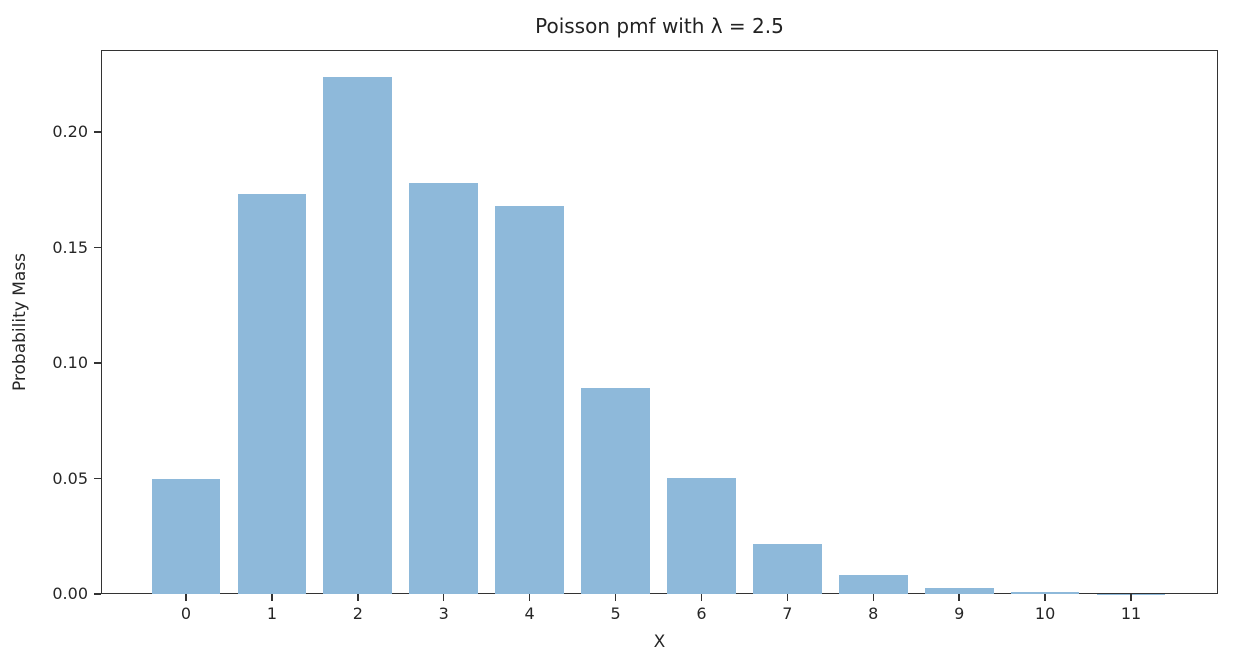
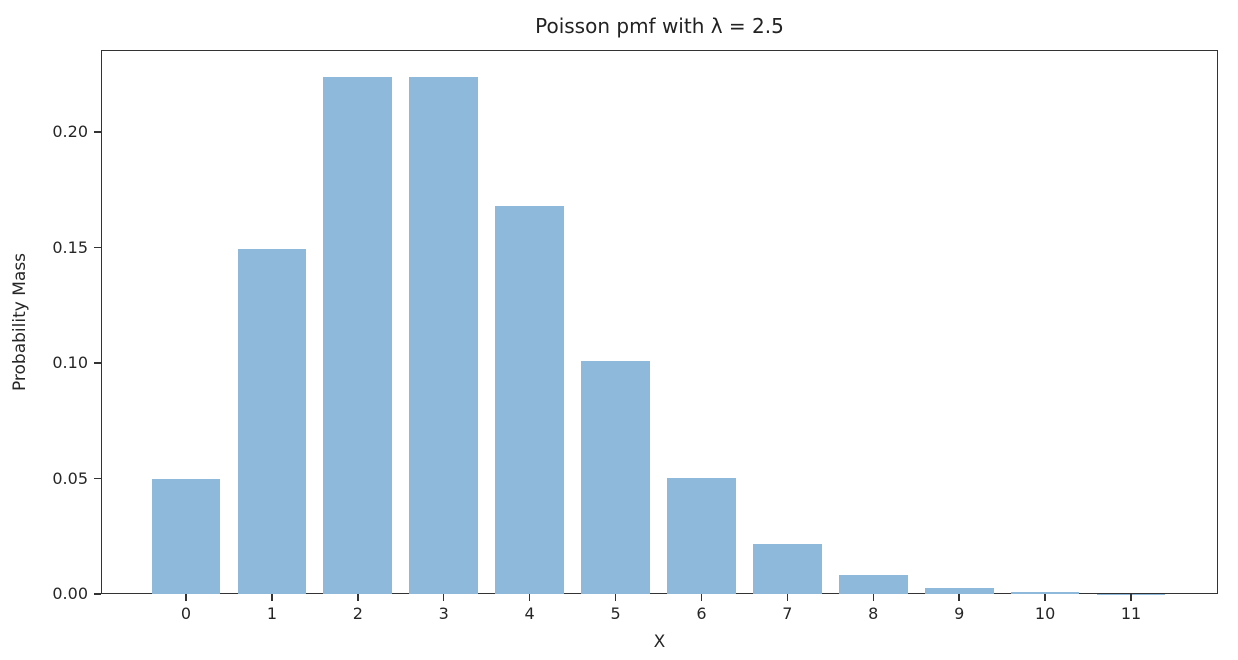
1: 0.173 -> 0.149
3: 0.178 -> 0.224
5: 0.089 -> 0.101
